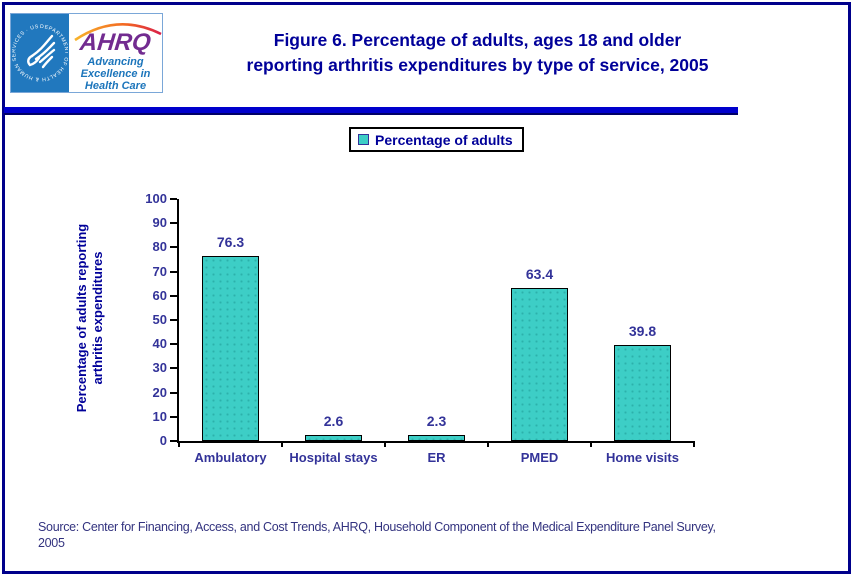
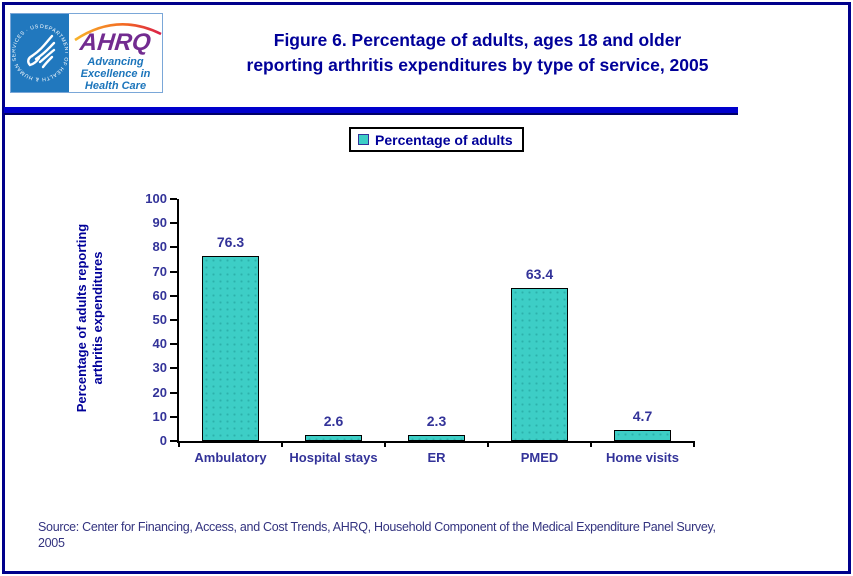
Home visits: 39.8 -> 4.7
